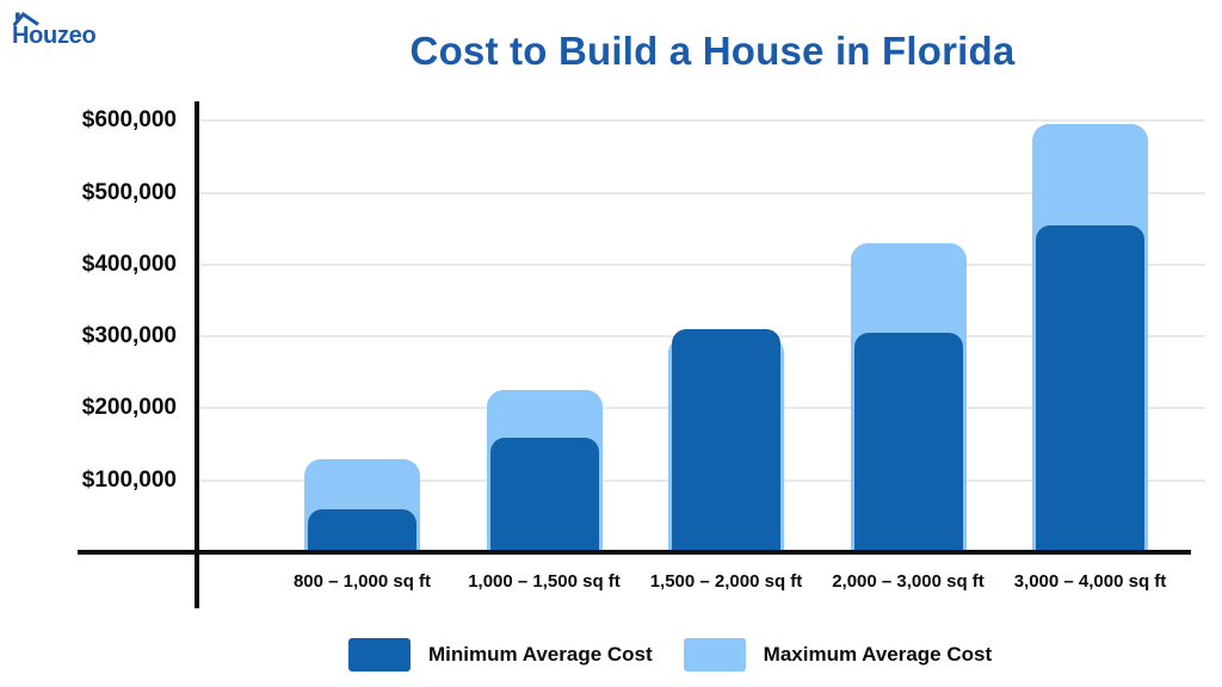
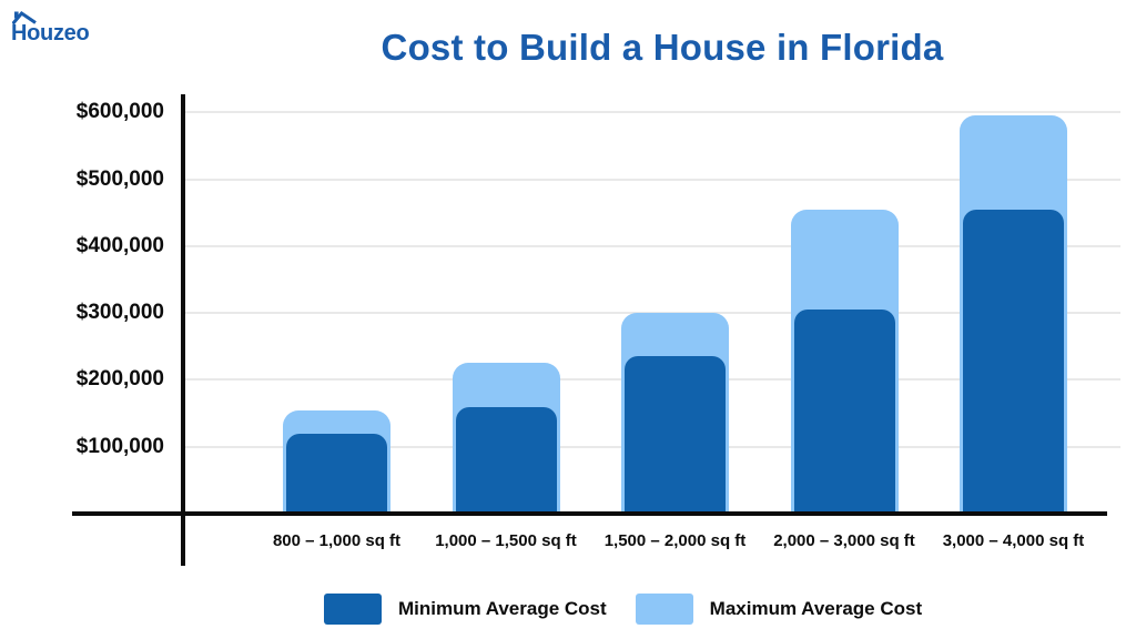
Minimum Average Cost/800 – 1,000 sq ft: $60000 -> $120000
Maximum Average Cost/800 – 1,000 sq ft: $130000 -> $160000
Minimum Average Cost/1,500 – 2,000 sq ft: $310000 -> $240000
Maximum Average Cost/2,000 – 3,000 sq ft: $430000 -> $460000
